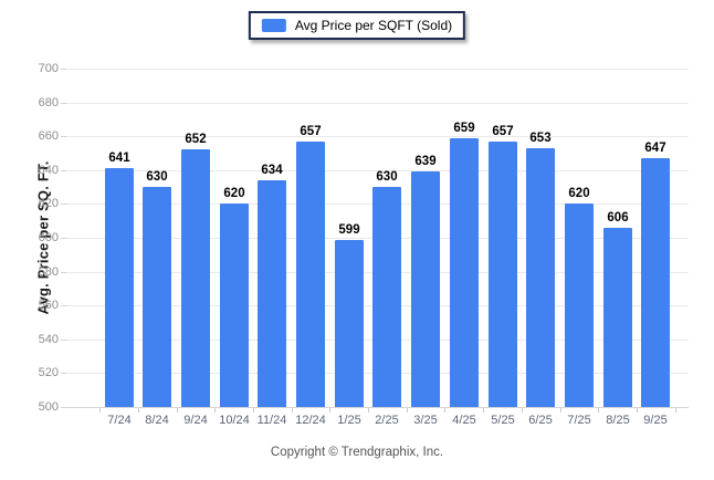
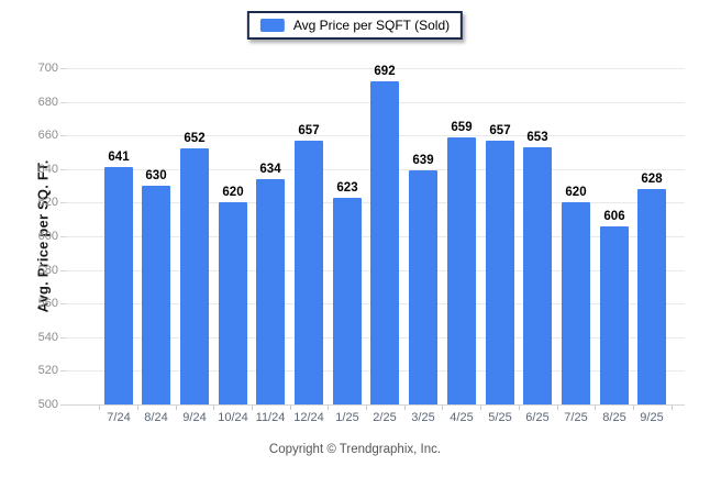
1/25: 599 -> 623
2/25: 630 -> 692
9/25: 647 -> 628
